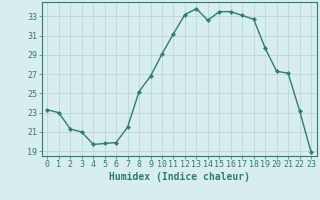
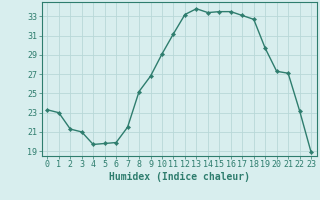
14: 32.6 -> 33.4
